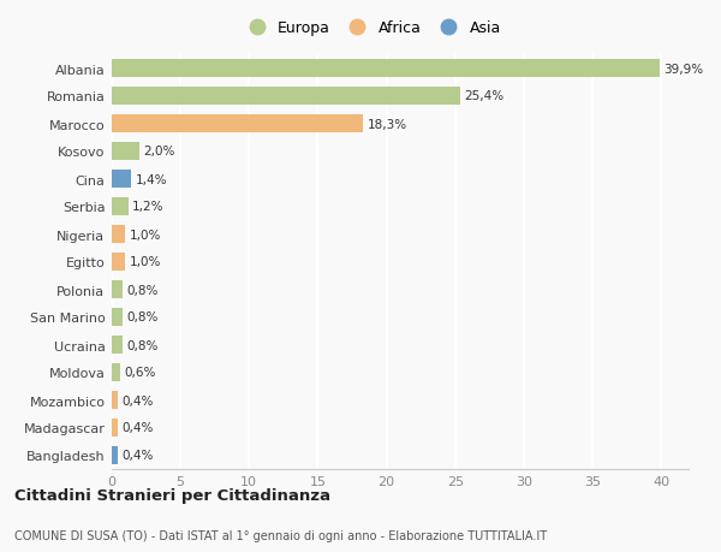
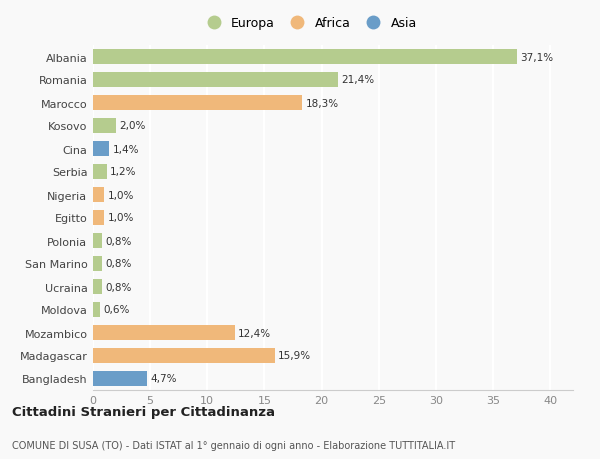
Albania: 39,9% -> 37,1%
Romania: 25,4% -> 21,4%
Mozambico: 0,4% -> 12,4%
Madagascar: 0,4% -> 15,9%
Bangladesh: 0,4% -> 4,7%
